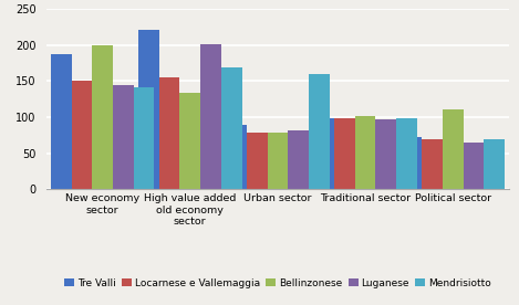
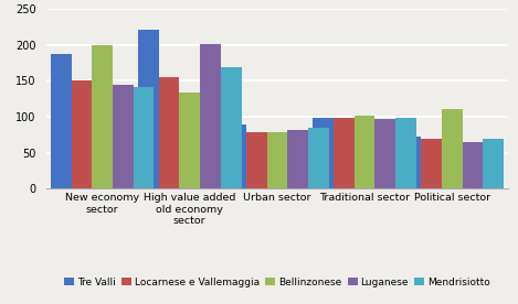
Mendrisiotto/Urban sector: 160 -> 84
